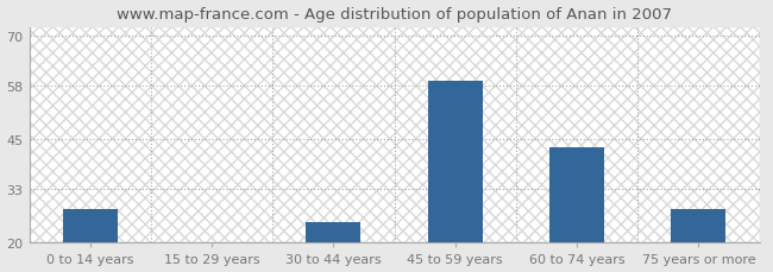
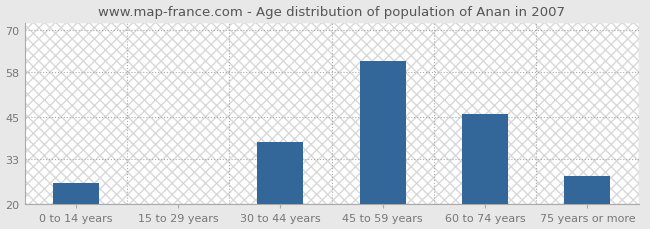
0 to 14 years: 28 -> 26
30 to 44 years: 25 -> 38
45 to 59 years: 59 -> 61
60 to 74 years: 43 -> 46
